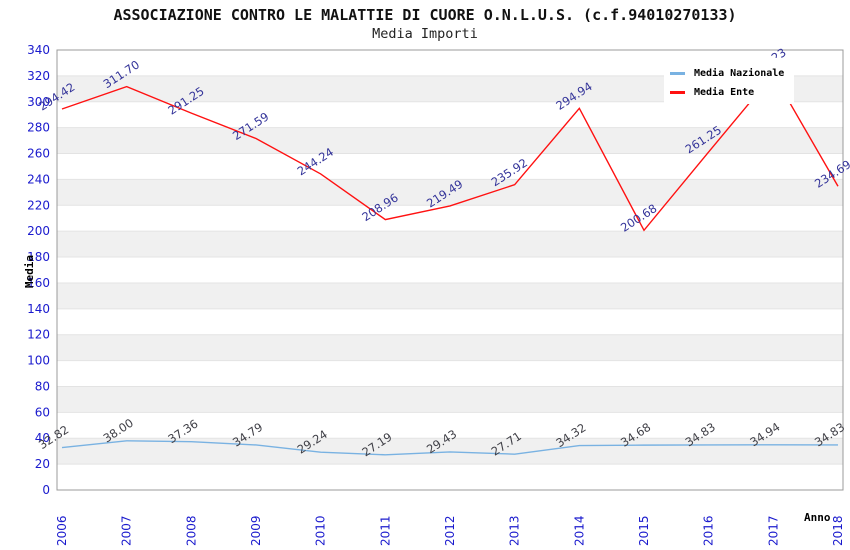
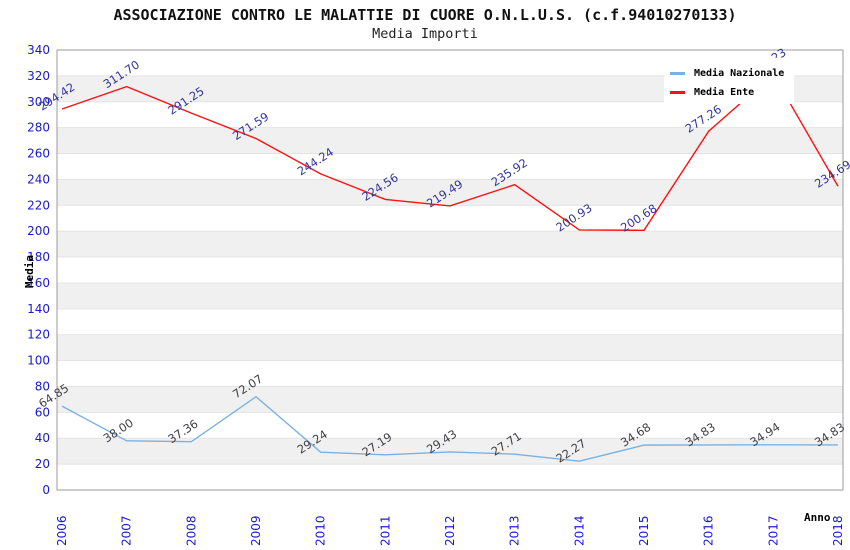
Media Nazionale/2006: 32.82 -> 64.85
Media Nazionale/2009: 34.79 -> 72.07
Media Ente/2011: 208.96 -> 224.56
Media Nazionale/2014: 34.32 -> 22.27
Media Ente/2014: 294.94 -> 200.93
Media Ente/2016: 261.25 -> 277.26
